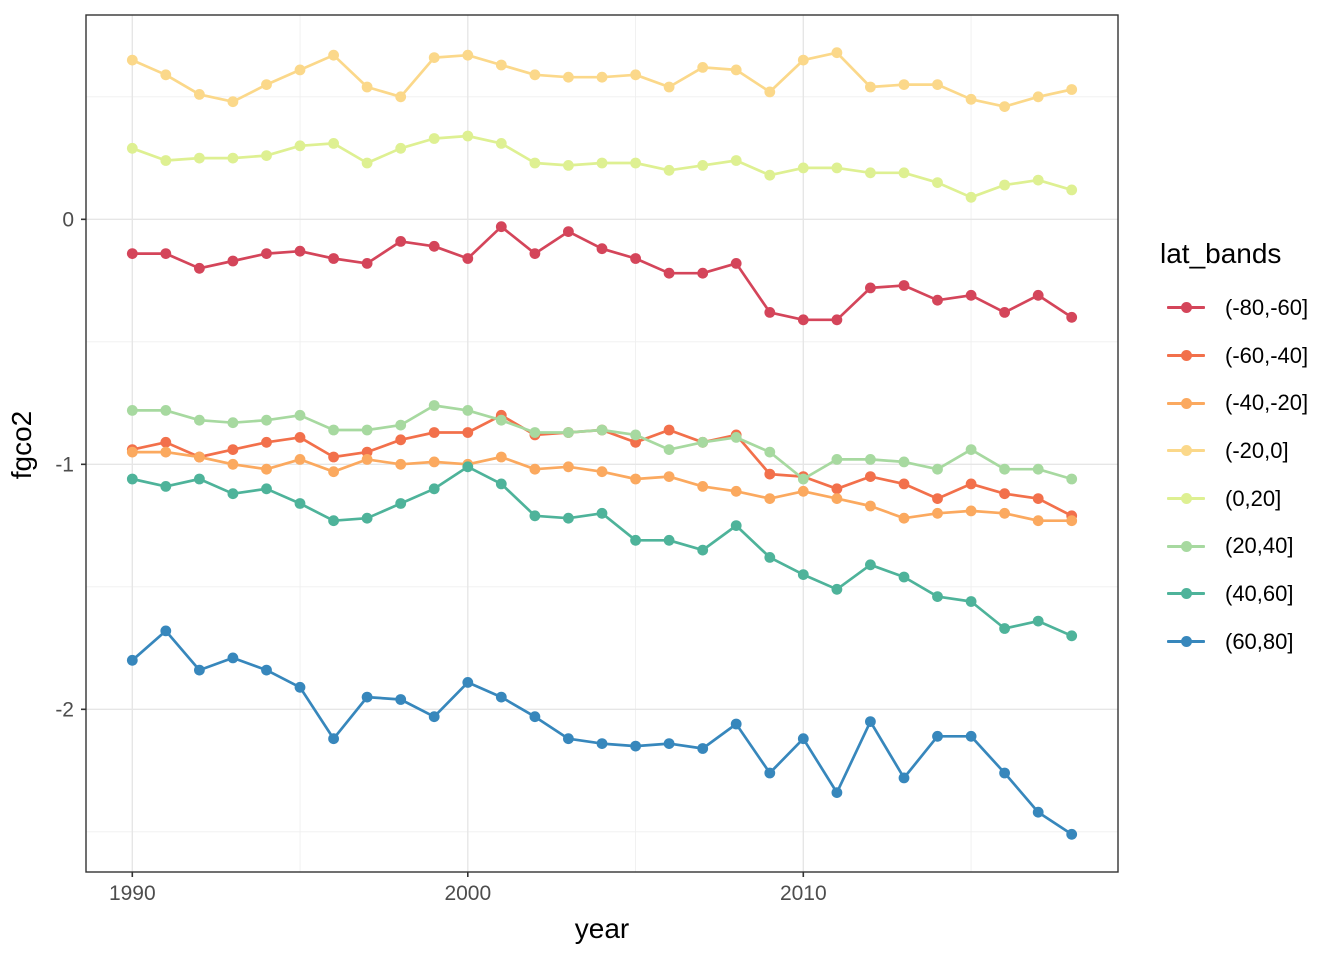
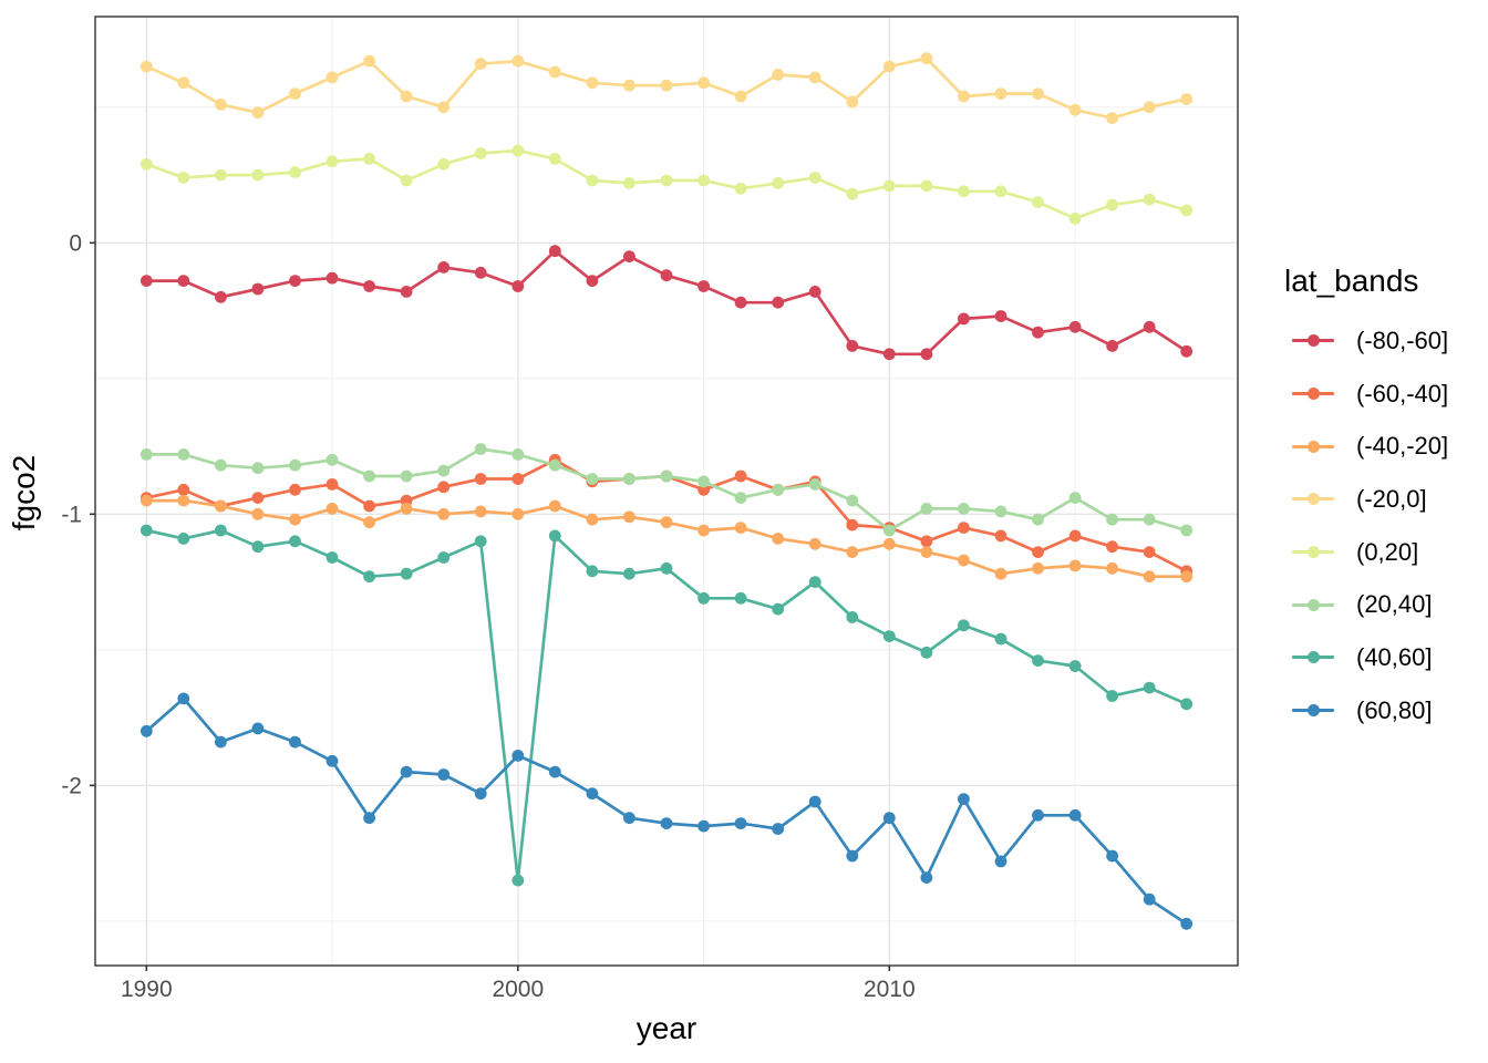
(40,60]/2000: -1.01 -> -2.35
